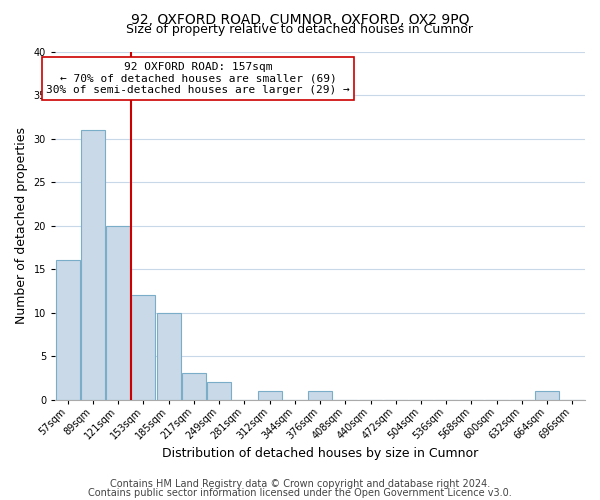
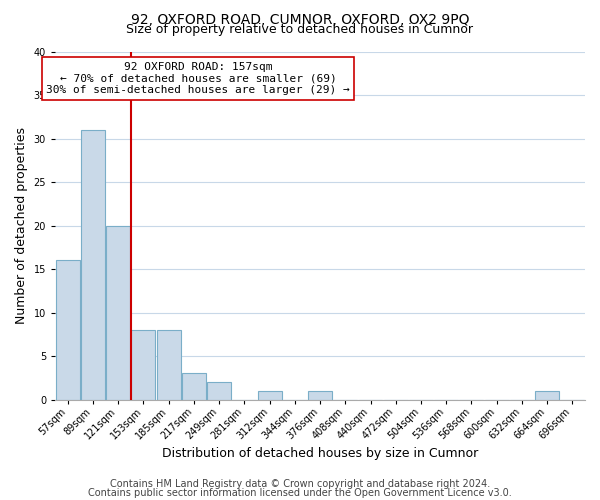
153sqm: 12 -> 8
185sqm: 10 -> 8
